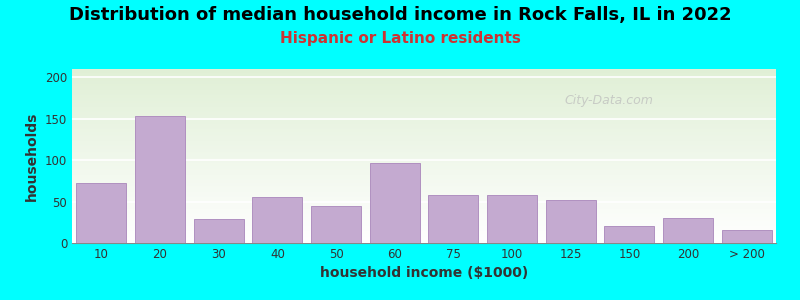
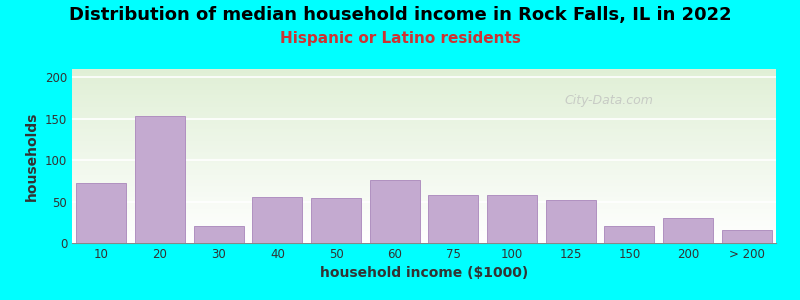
30: 29 -> 20
50: 45 -> 54
60: 96 -> 76
